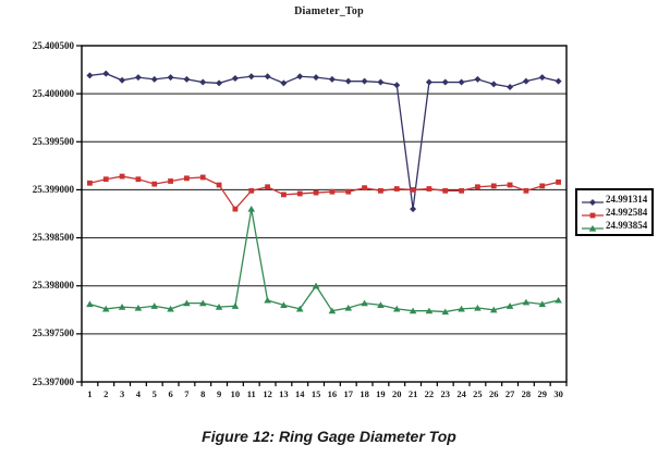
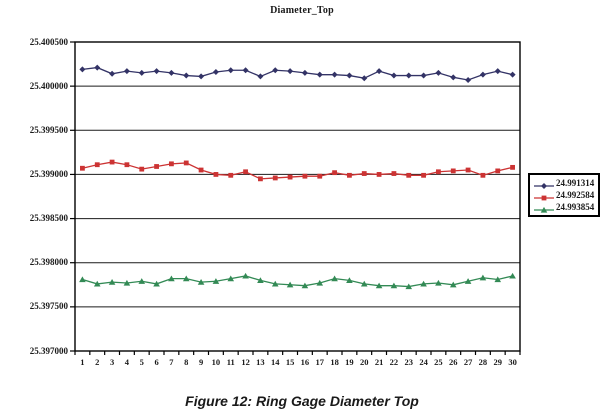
24.992584/10: 25.3988 -> 25.3990
24.993854/11: 25.3988 -> 25.3978
24.993854/15: 25.3980 -> 25.3977
24.991314/21: 25.3988 -> 25.4002
